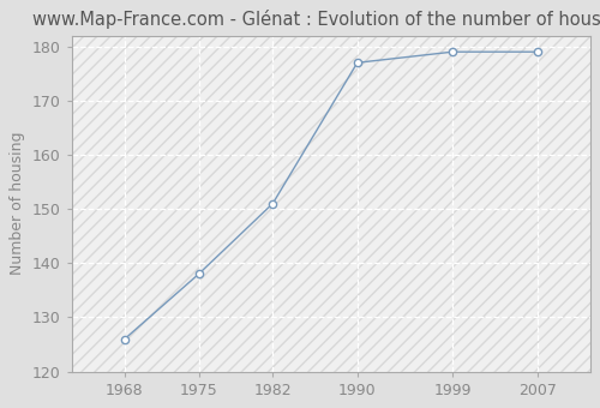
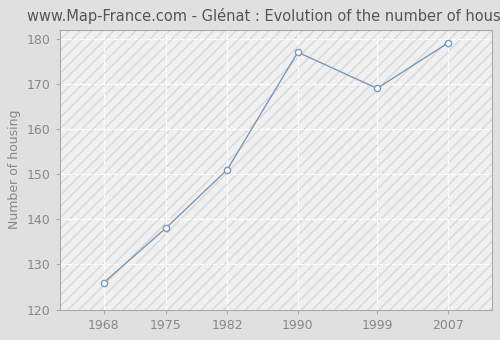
1999: 179 -> 169
